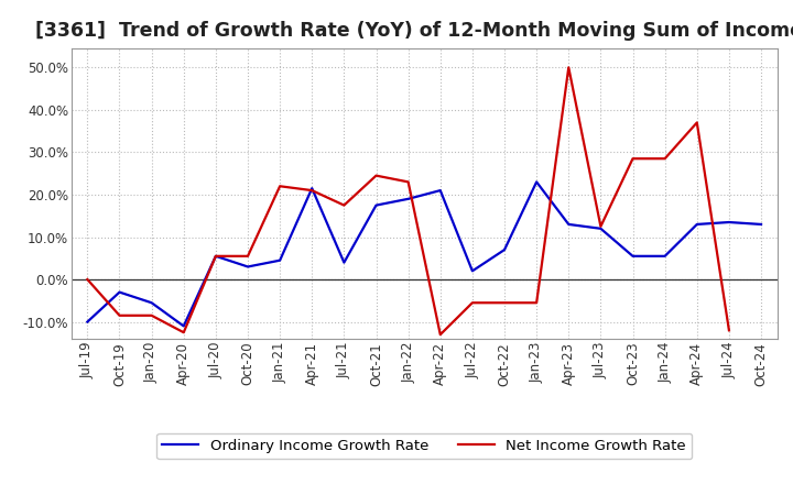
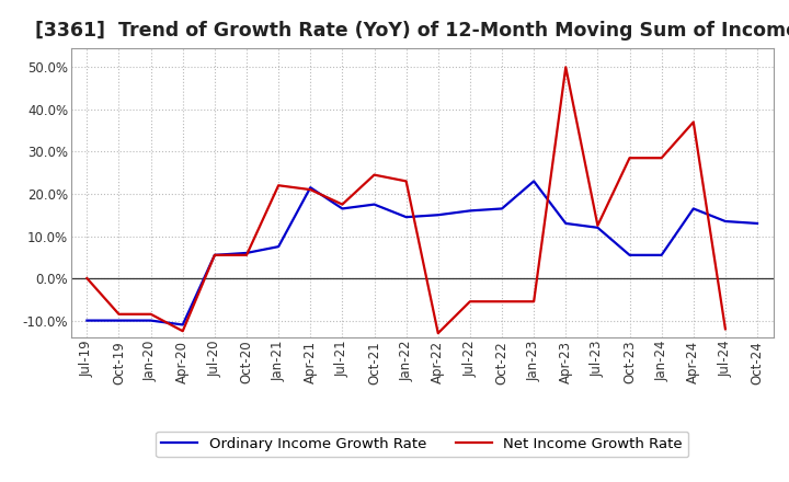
Ordinary Income Growth Rate/Oct-19: -3.0% -> -10.0%
Ordinary Income Growth Rate/Jan-20: -5.5% -> -10.0%
Ordinary Income Growth Rate/Oct-20: 3.0% -> 6.0%
Ordinary Income Growth Rate/Jan-21: 4.5% -> 7.5%
Ordinary Income Growth Rate/Jul-21: 4.0% -> 16.5%
Ordinary Income Growth Rate/Jan-22: 19.0% -> 14.5%
Ordinary Income Growth Rate/Apr-22: 21.0% -> 15.0%
Ordinary Income Growth Rate/Jul-22: 2.0% -> 16.0%
Ordinary Income Growth Rate/Oct-22: 7.0% -> 16.5%
Ordinary Income Growth Rate/Apr-24: 13.0% -> 16.5%
